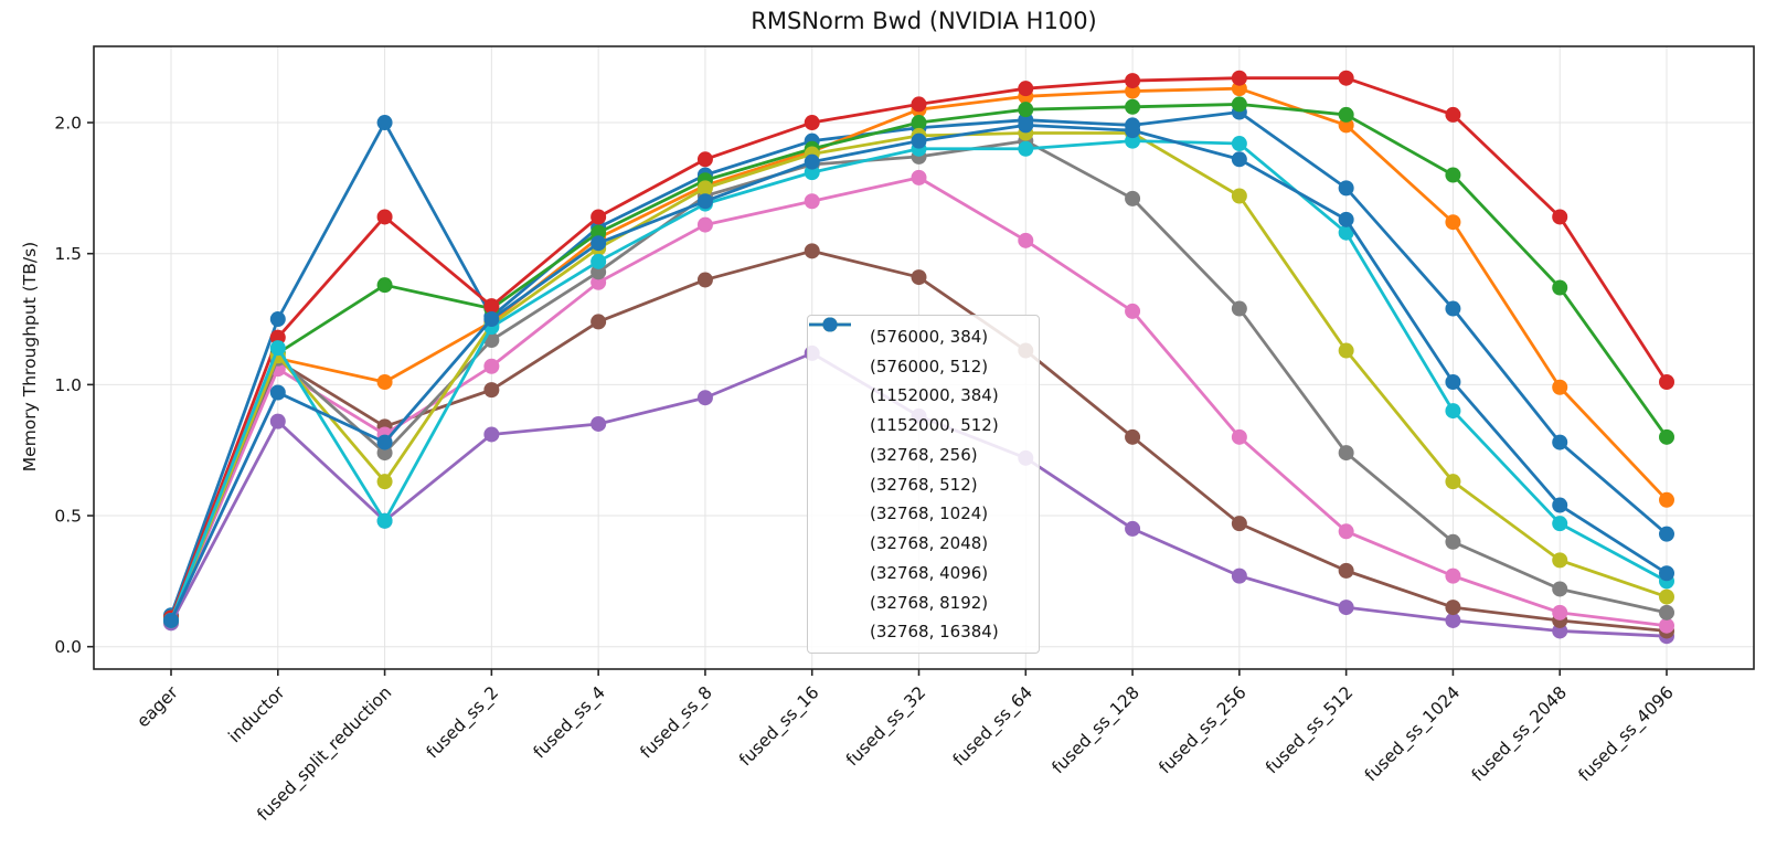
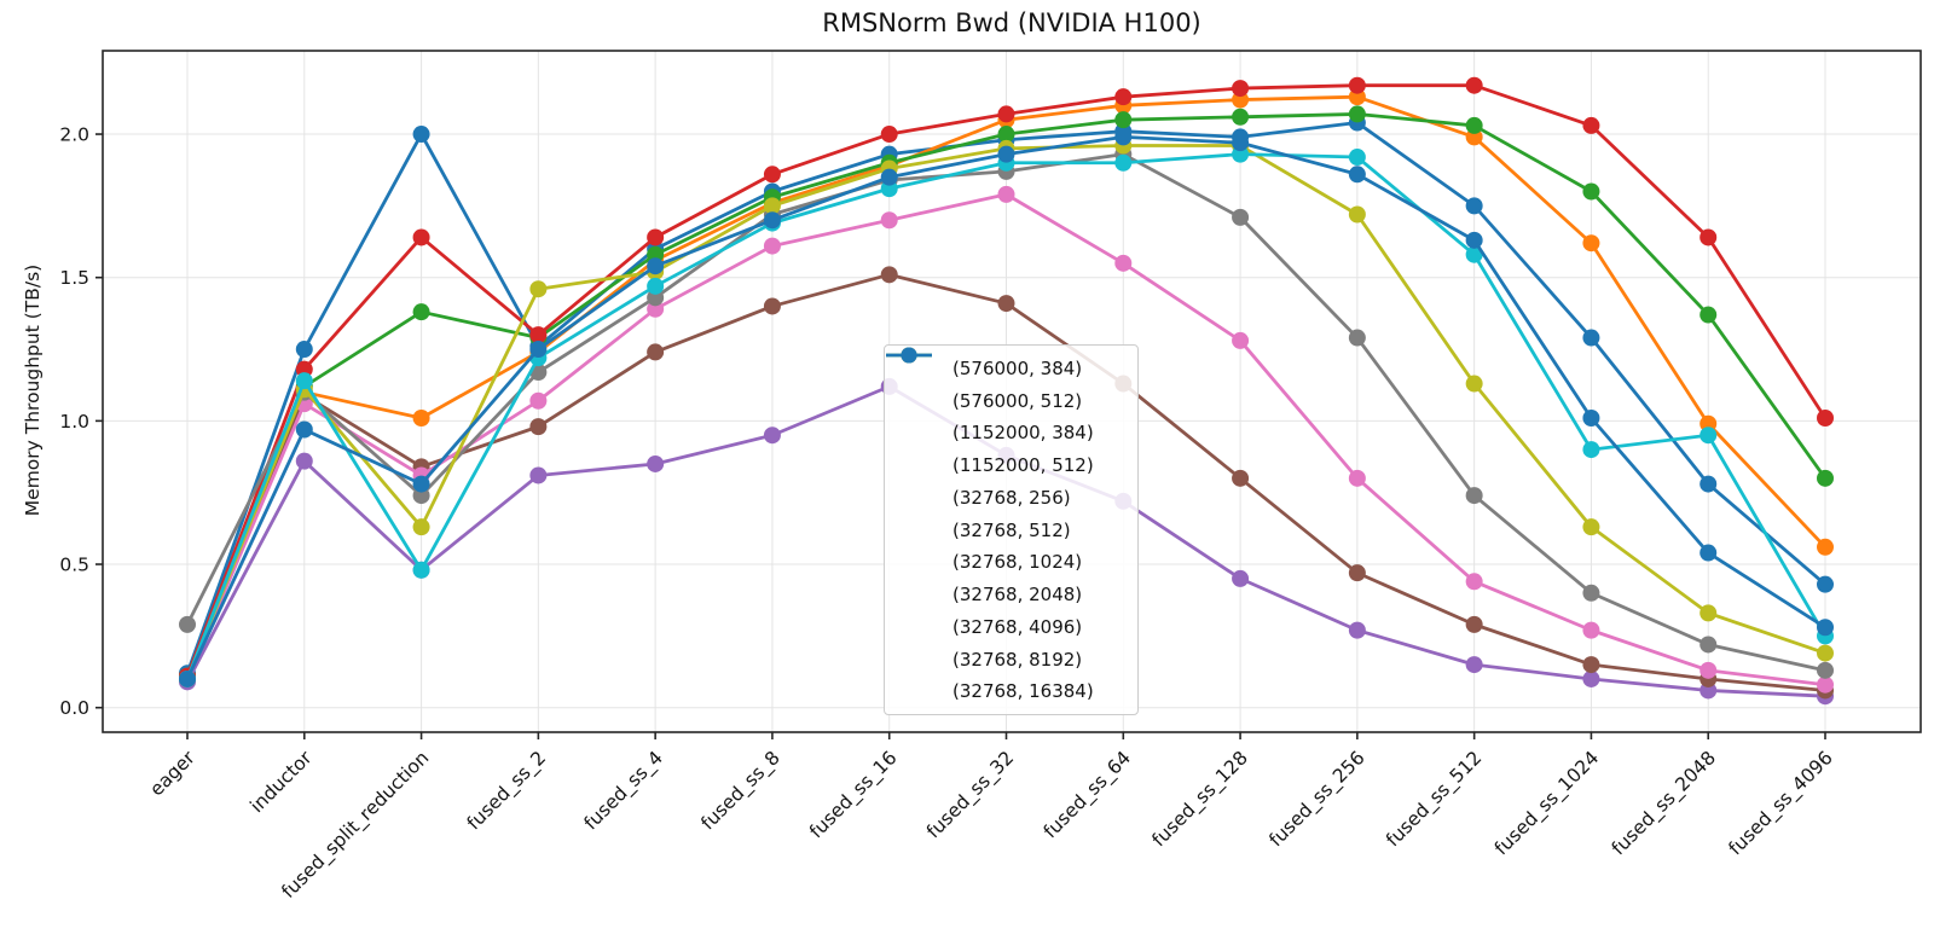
(32768, 2048)/eager: 0.10 -> 0.29
(32768, 4096)/fused_ss_2: 1.23 -> 1.46
(32768, 8192)/fused_ss_2048: 0.47 -> 0.95
